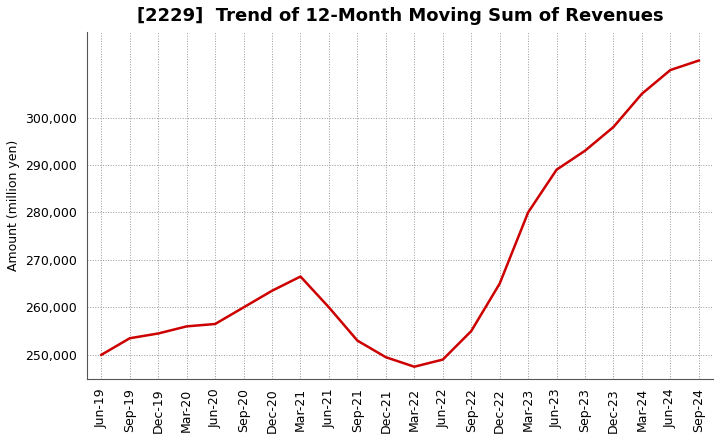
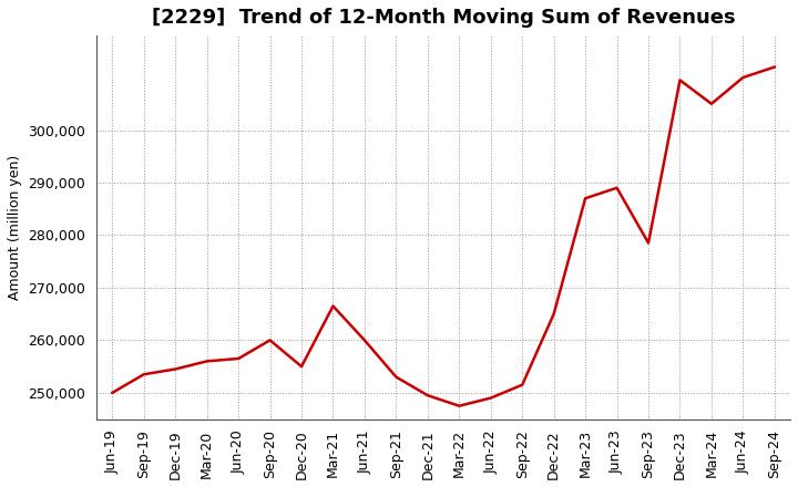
Dec-20: 263,500 -> 255,000
Sep-22: 255,000 -> 251,500
Mar-23: 280,000 -> 287,000
Sep-23: 293,000 -> 278,500
Dec-23: 298,000 -> 309,500
